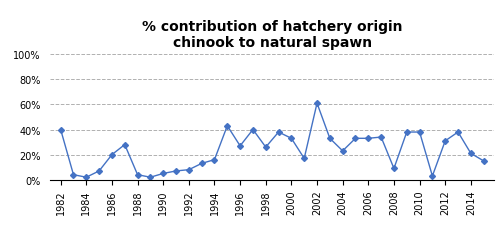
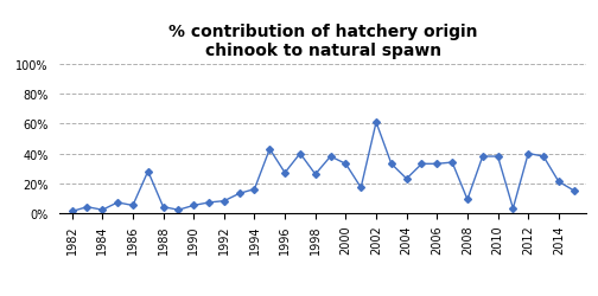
1982: 40% -> 1%
1986: 20% -> 5%
2012: 31% -> 40%
